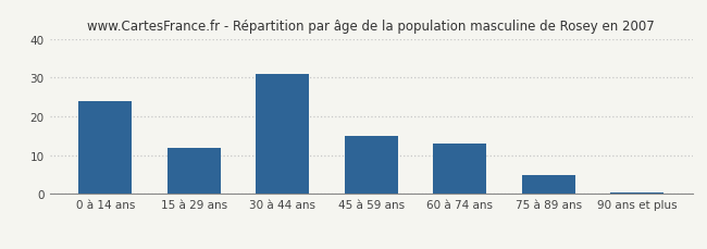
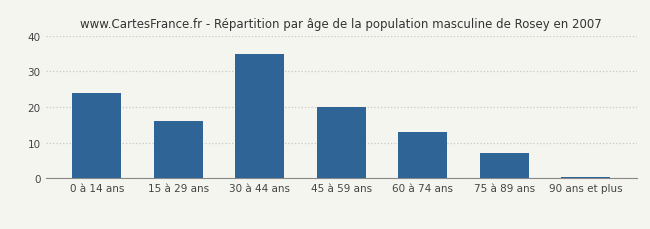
15 à 29 ans: 12.0 -> 16.0
30 à 44 ans: 31.0 -> 35.0
45 à 59 ans: 15.0 -> 20.0
75 à 89 ans: 5.0 -> 7.0
